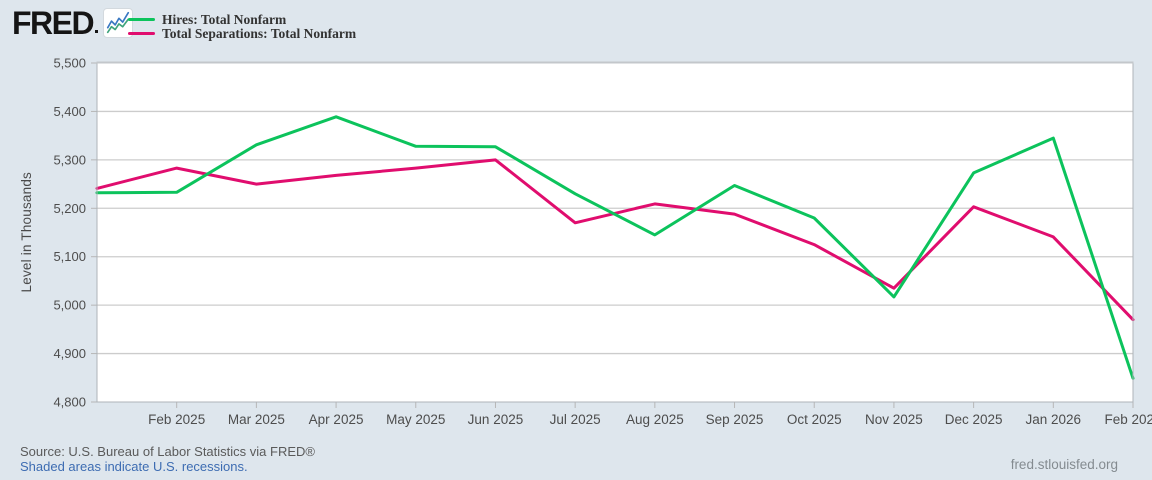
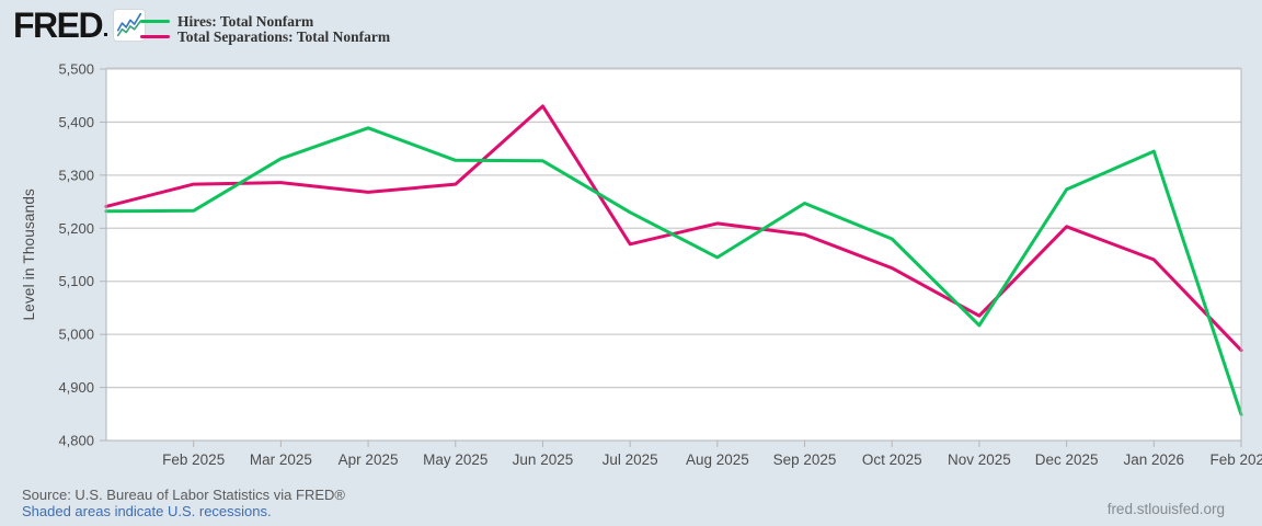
Total Separations: Total Nonfarm/Mar 2025: 5250 -> 5290
Total Separations: Total Nonfarm/Jun 2025: 5300 -> 5430
